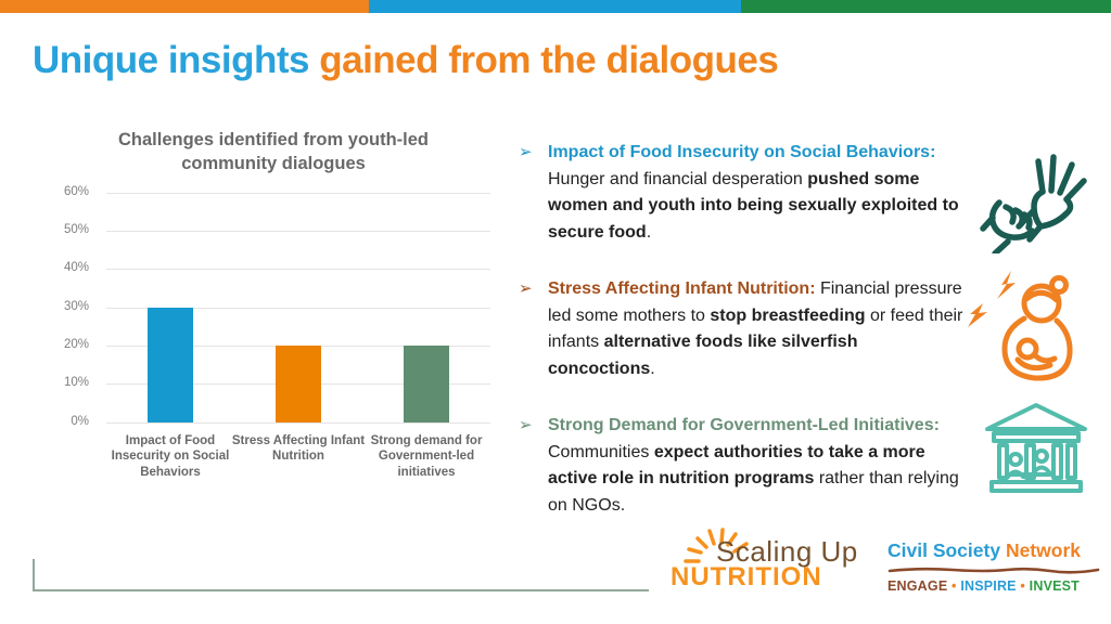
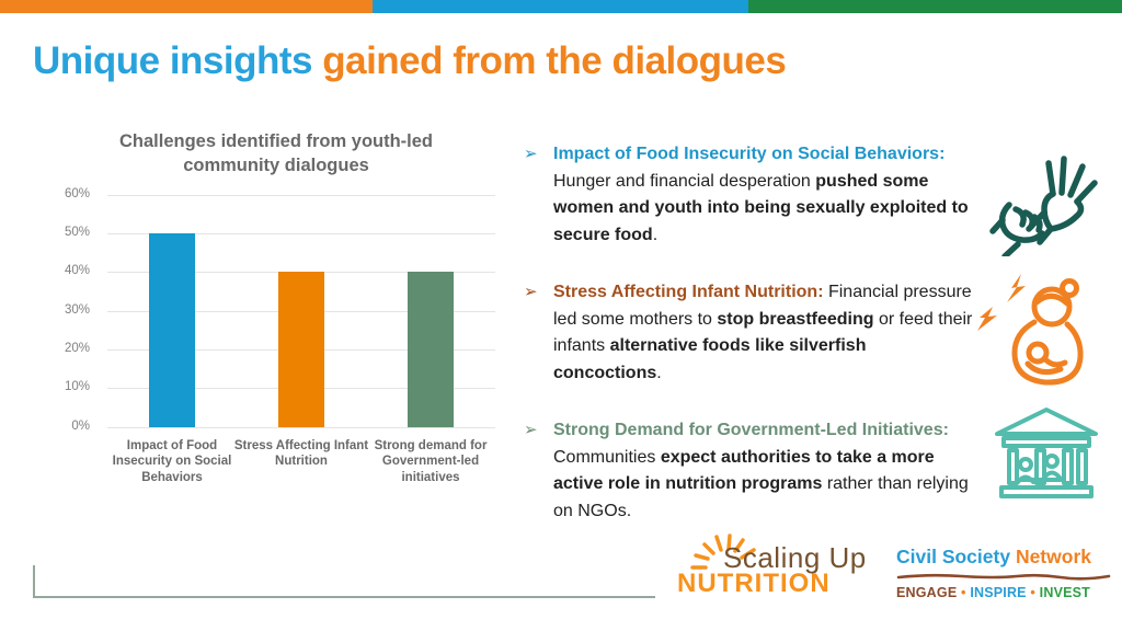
Impact of Food Insecurity on Social Behaviors: 30% -> 50%
Stress Affecting Infant Nutrition: 20% -> 40%
Strong demand for Government-led initiatives: 20% -> 40%
